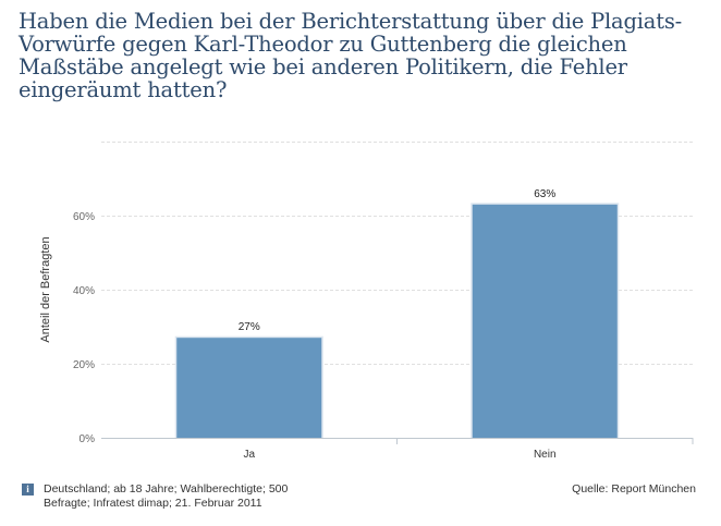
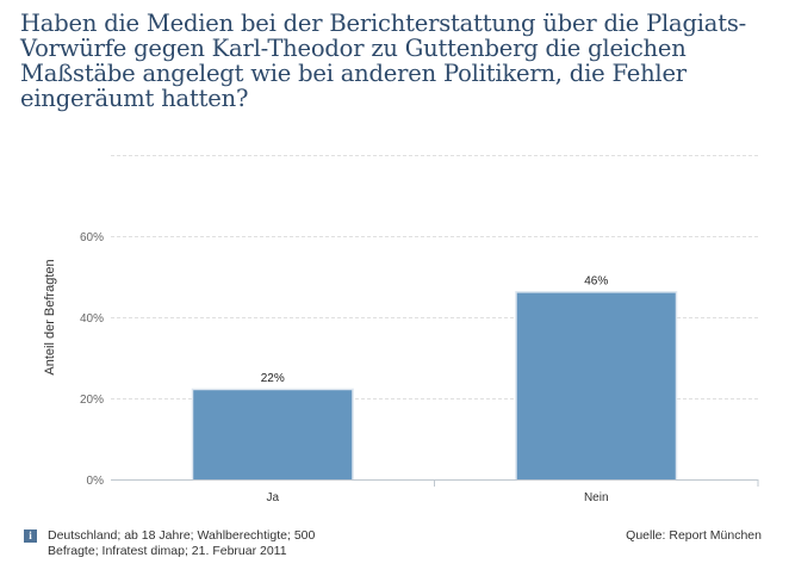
Ja: 27% -> 22%
Nein: 63% -> 46%
